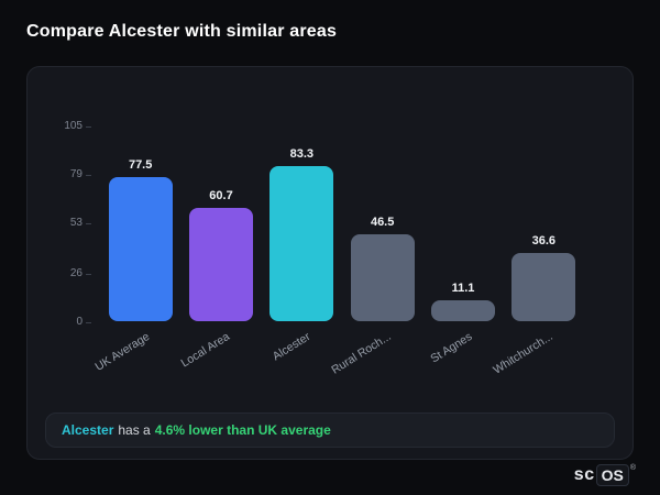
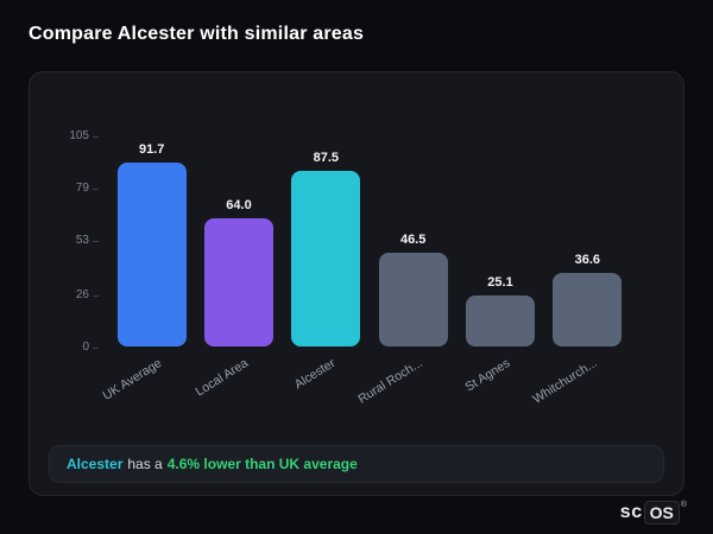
UK Average: 77.5 -> 91.7
Local Area: 60.7 -> 64.0
Alcester: 83.3 -> 87.5
St Agnes: 11.1 -> 25.1
